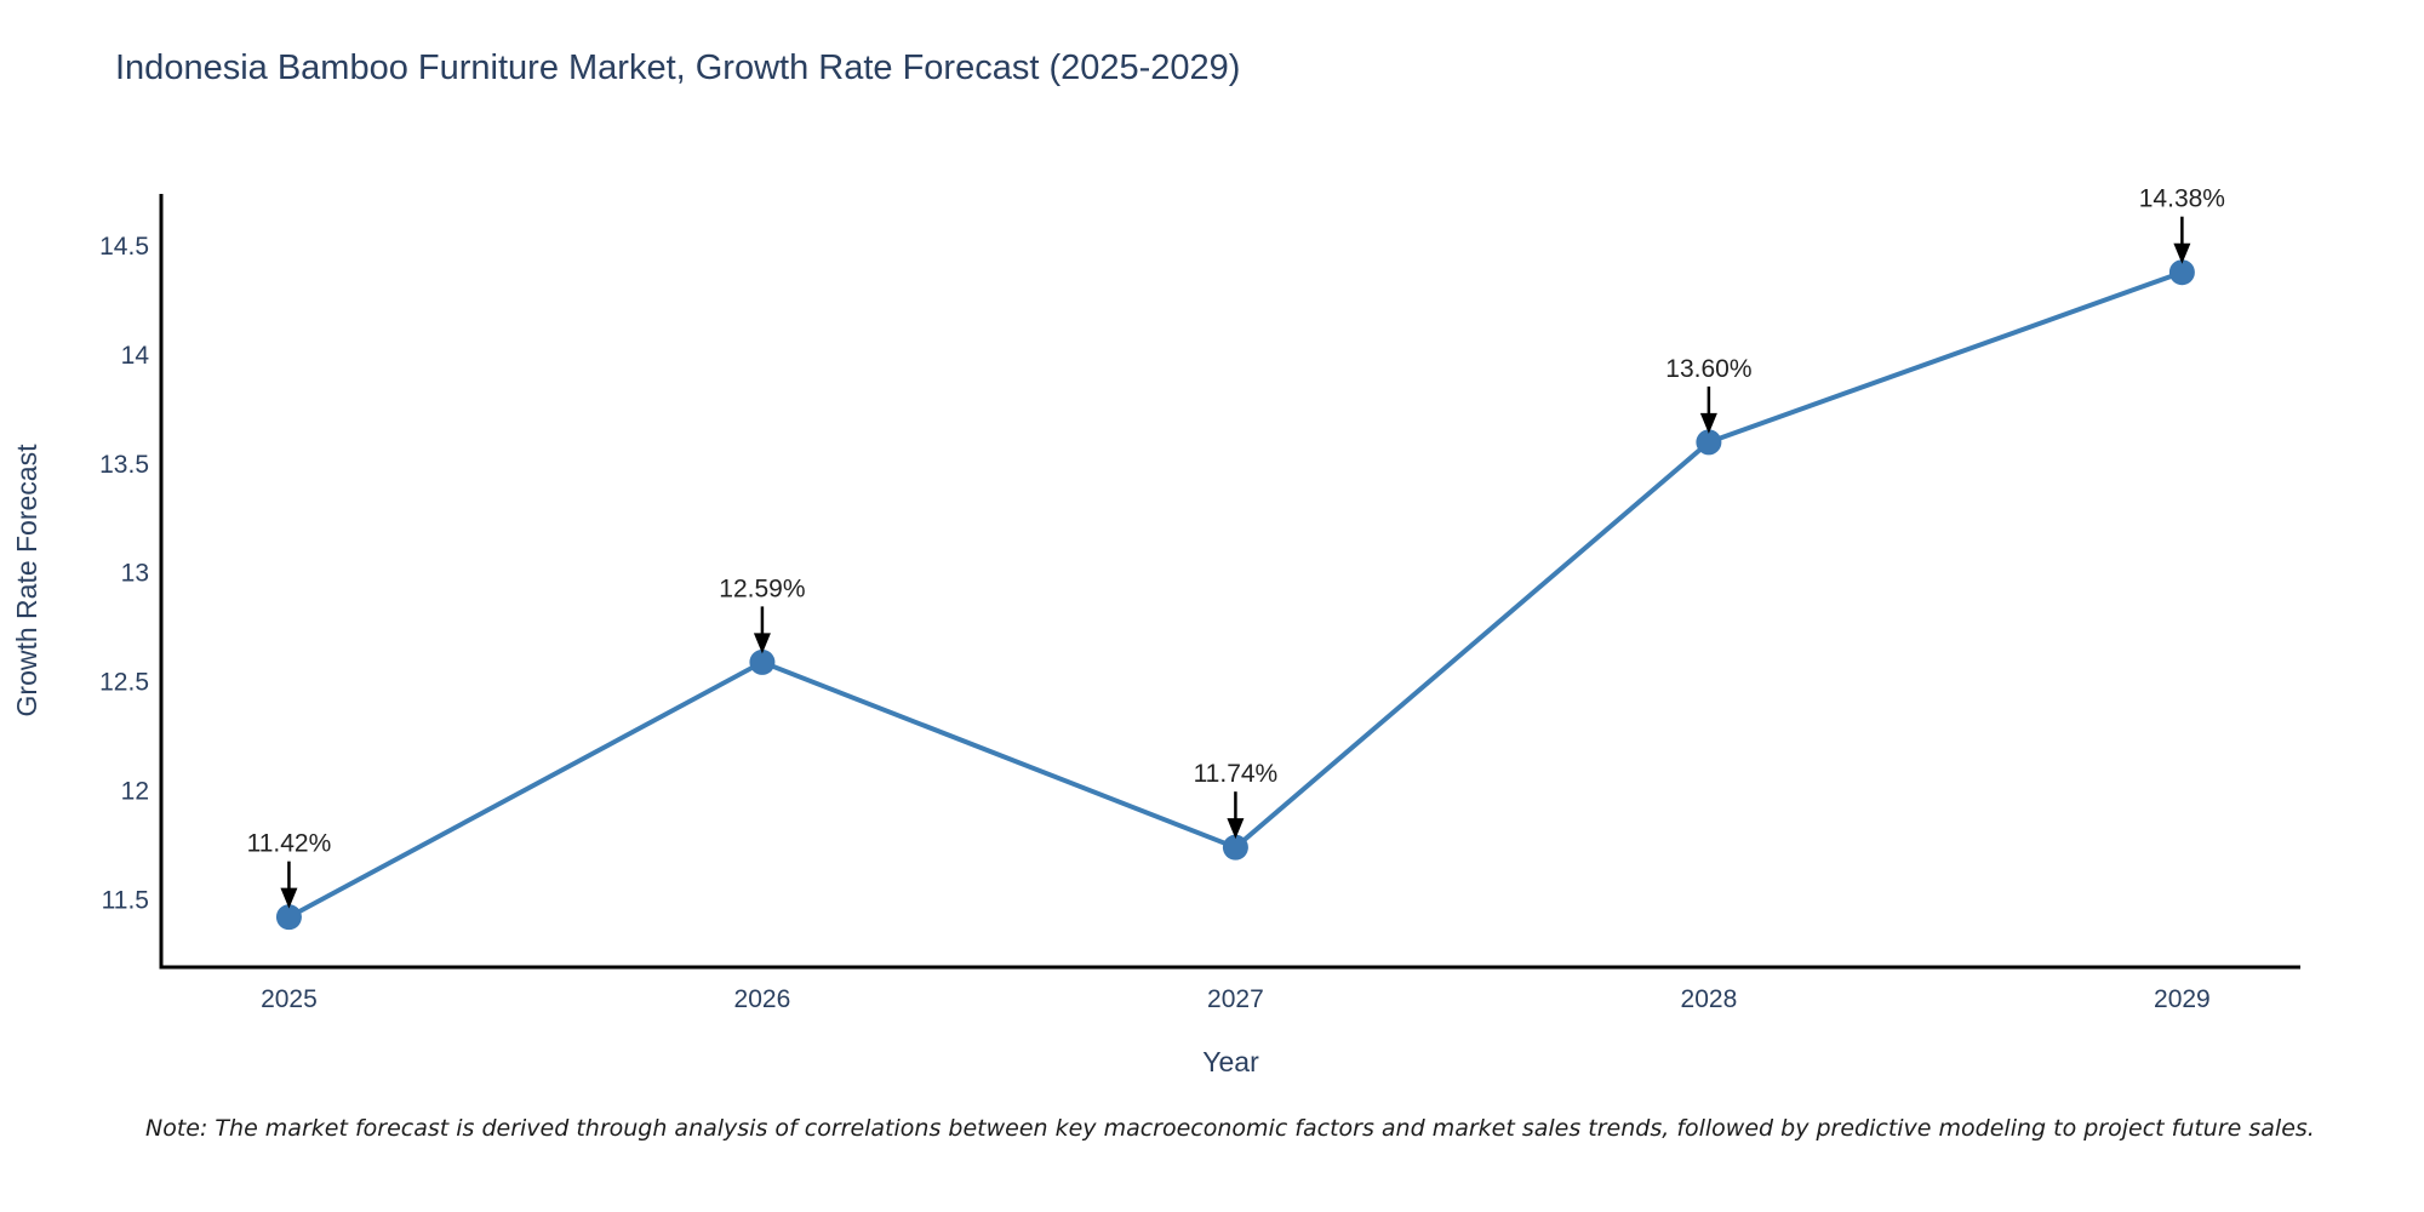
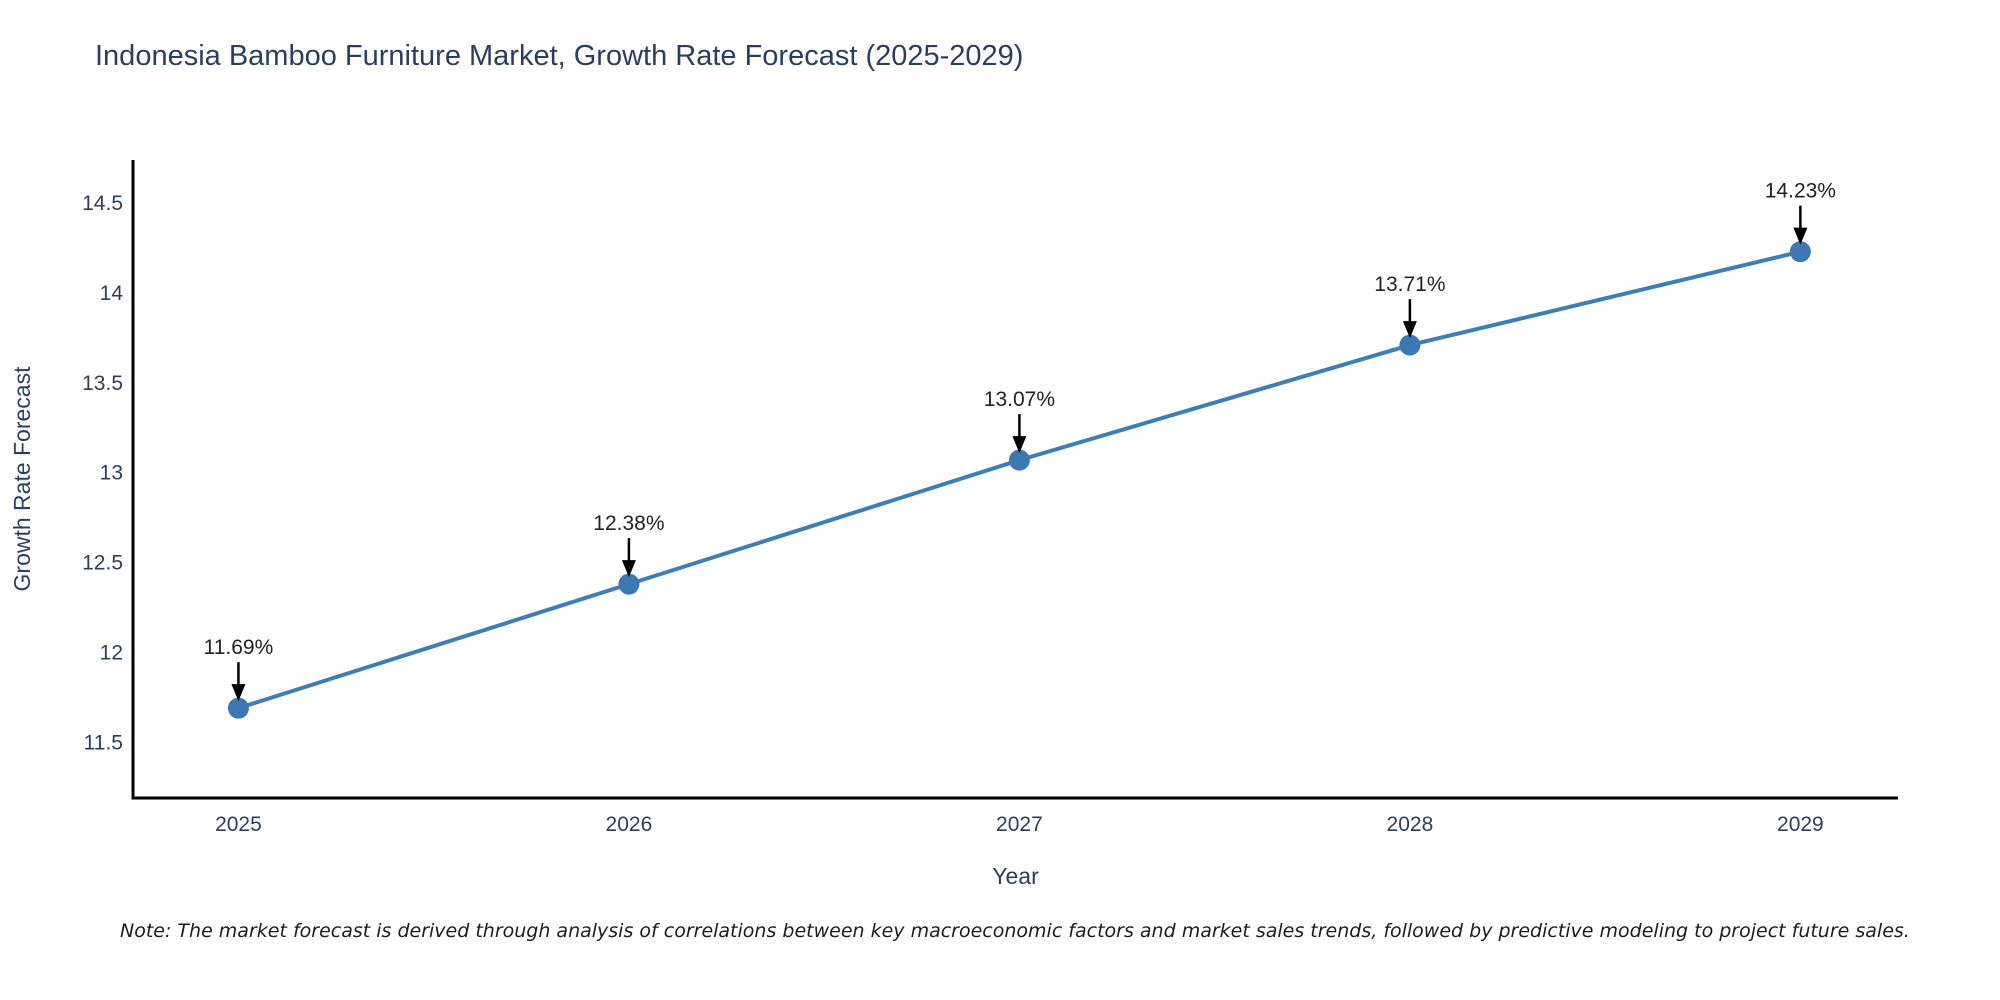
2025: 11.42% -> 11.69%
2026: 12.59% -> 12.38%
2027: 11.74% -> 13.07%
2028: 13.60% -> 13.71%
2029: 14.38% -> 14.23%
